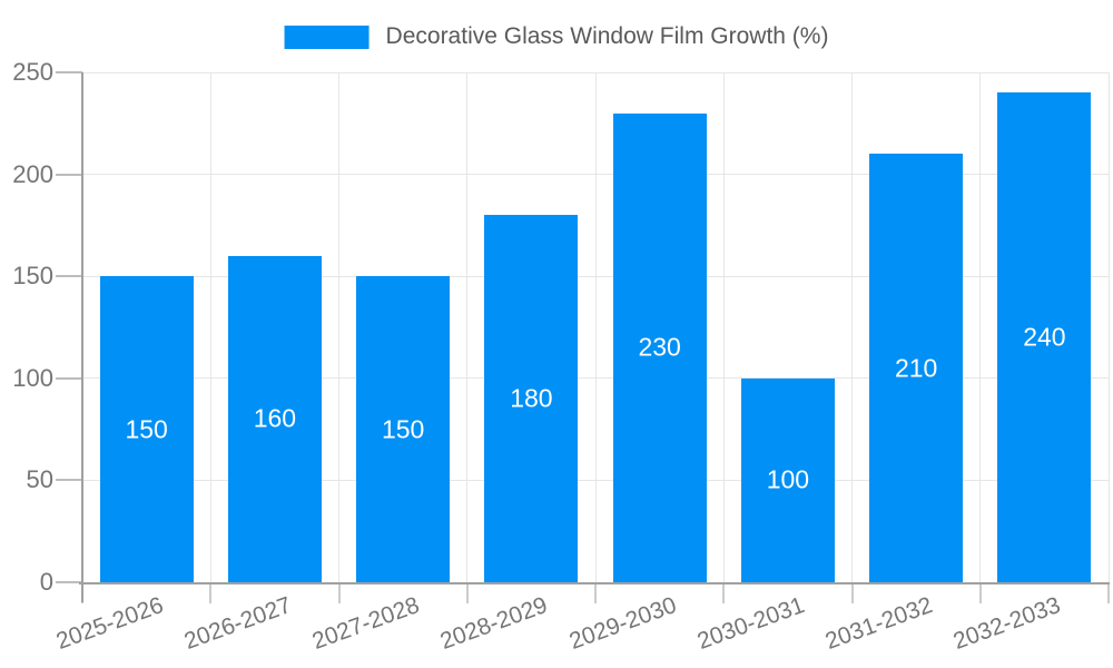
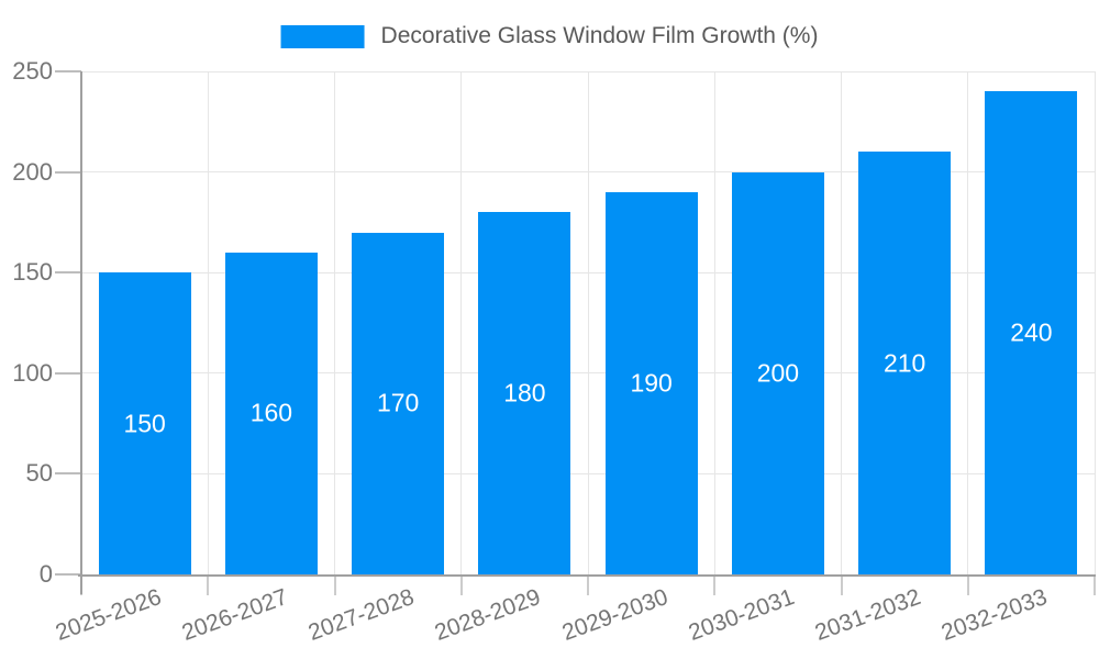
2027-2028: 150 -> 170
2029-2030: 230 -> 190
2030-2031: 100 -> 200
